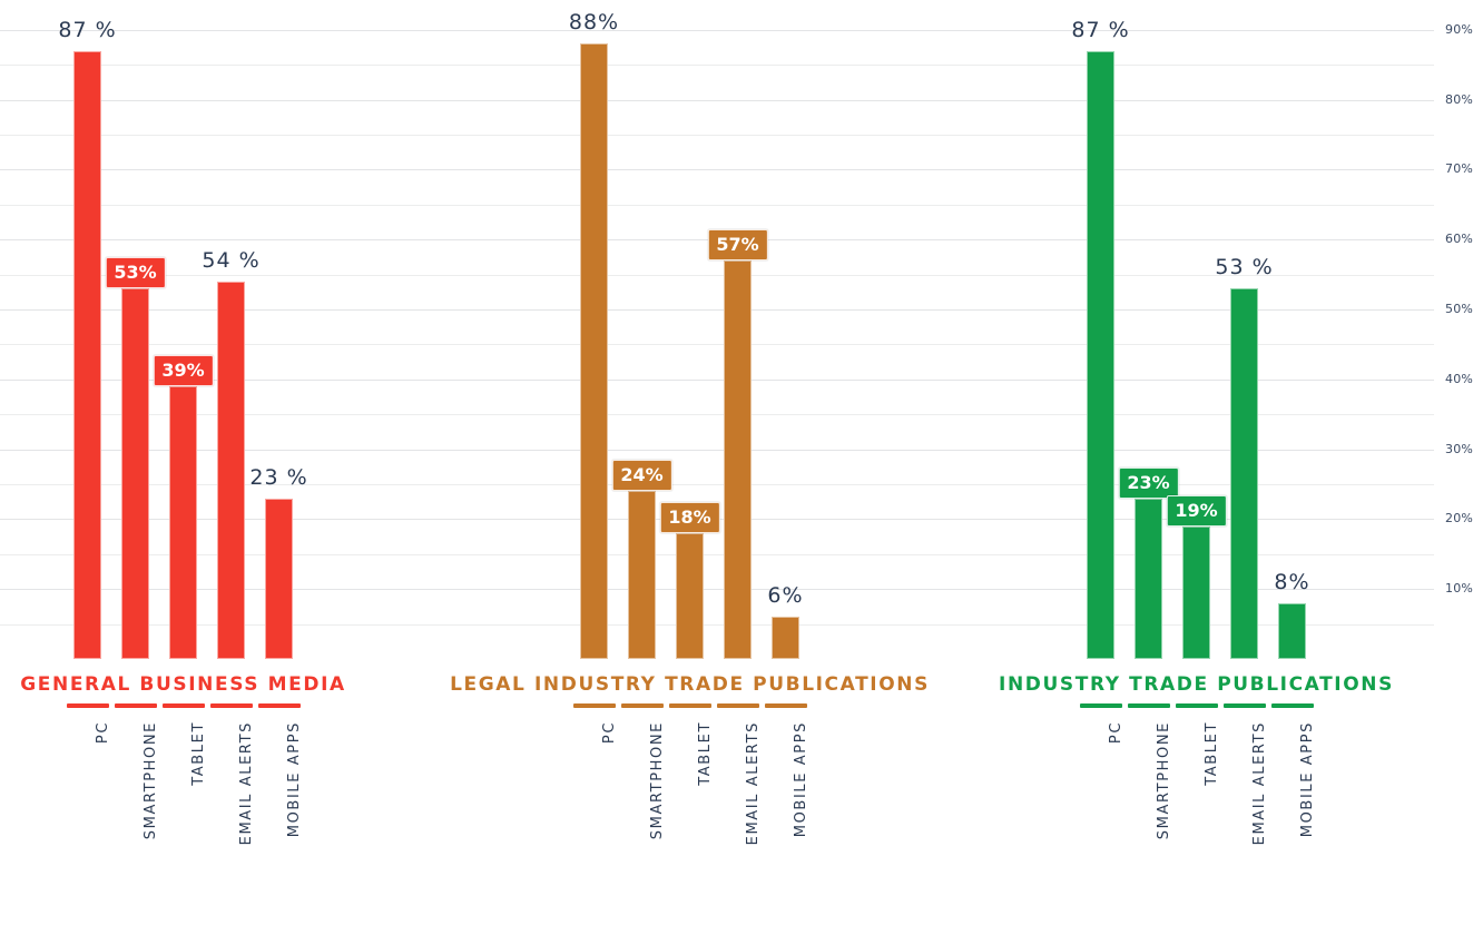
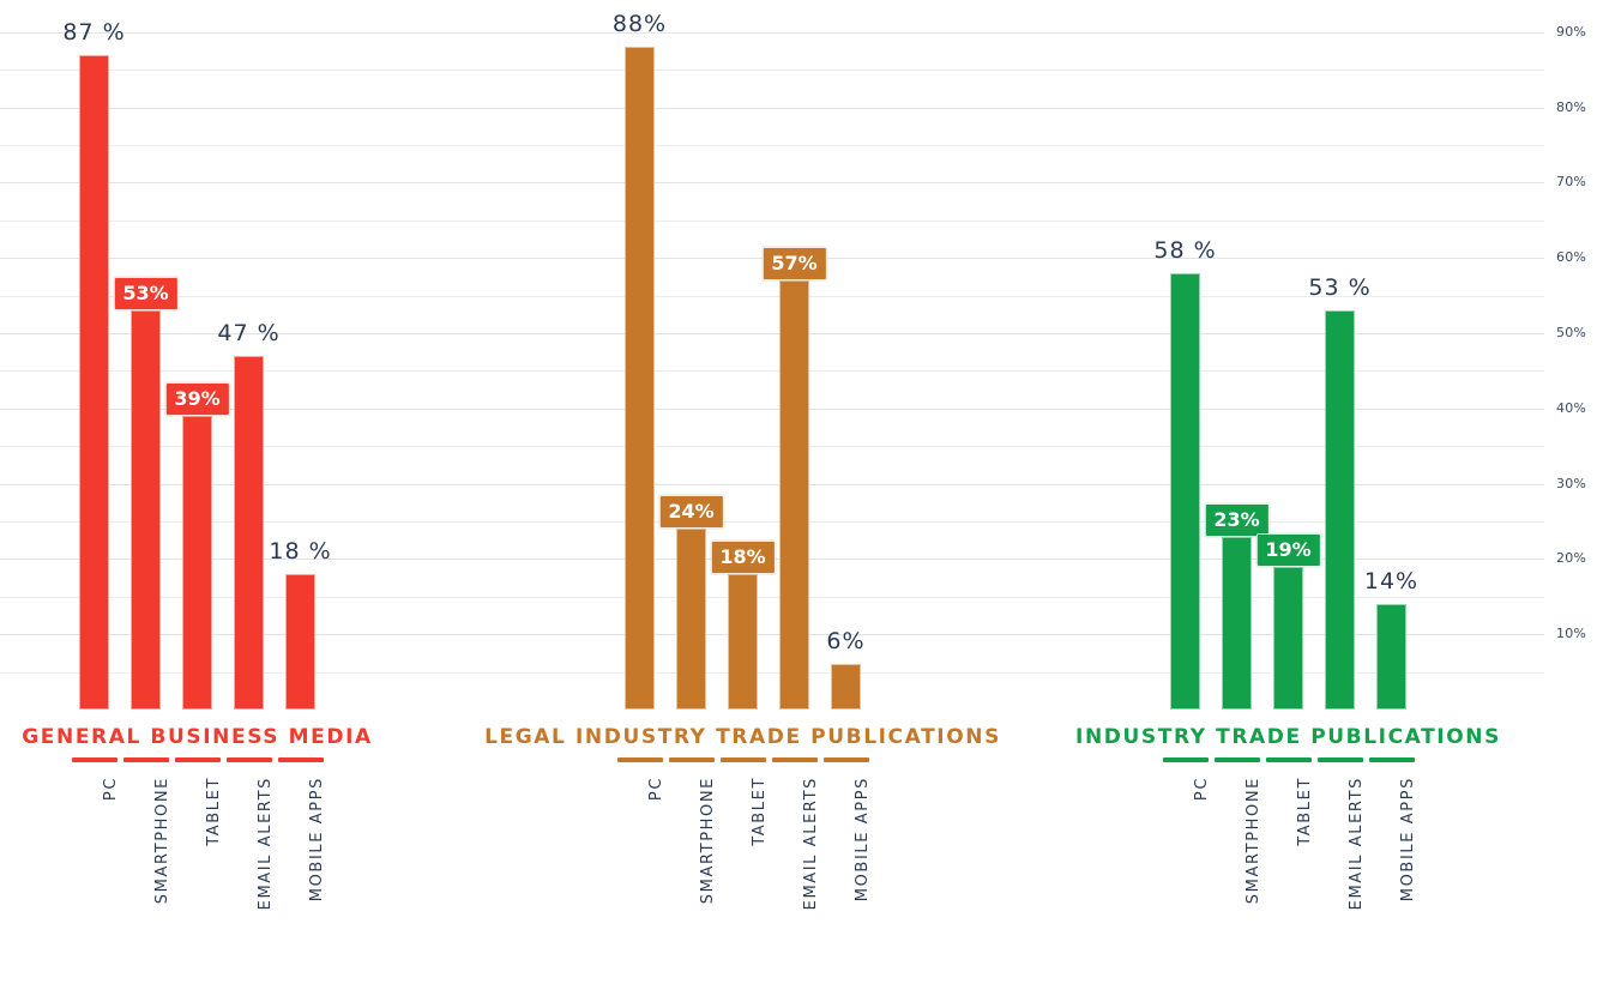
INDUSTRY TRADE PUBLICATIONS/PC: 87 -> 58
GENERAL BUSINESS MEDIA/EMAIL ALERTS: 54 -> 47
GENERAL BUSINESS MEDIA/MOBILE APPS: 23 -> 18
INDUSTRY TRADE PUBLICATIONS/MOBILE APPS: 8% -> 14%
